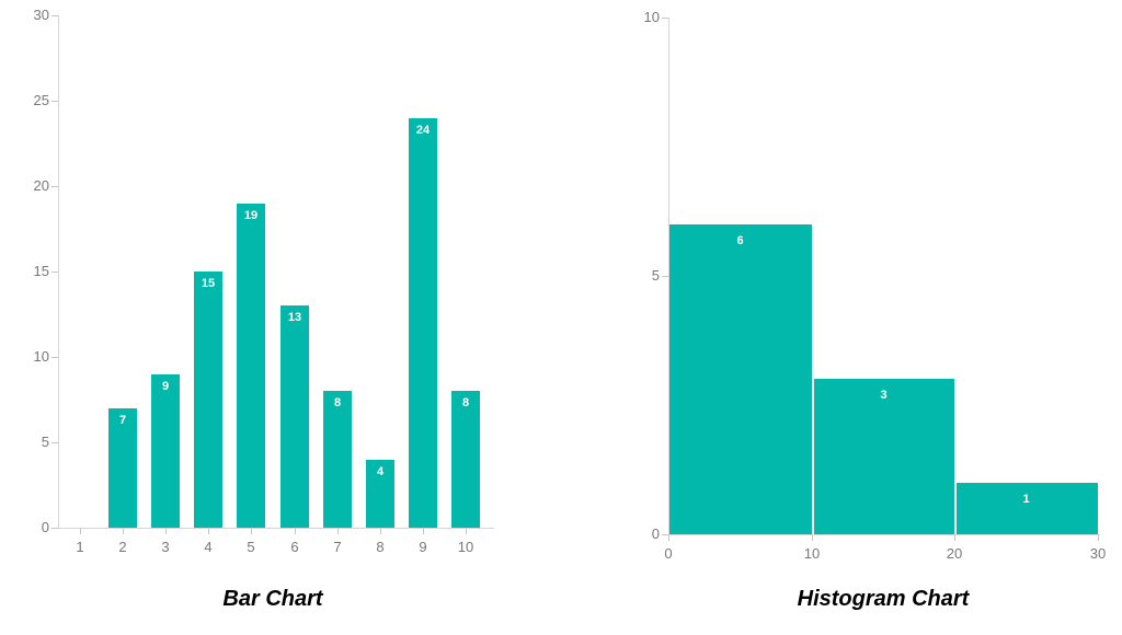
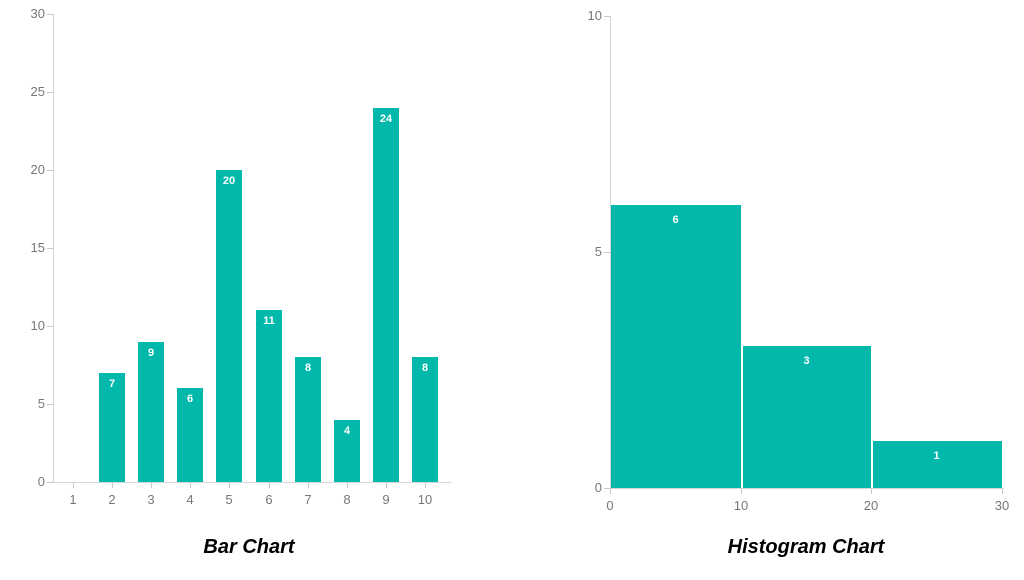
Bar Chart/4: 15 -> 6
Bar Chart/5: 19 -> 20
Bar Chart/6: 13 -> 11
